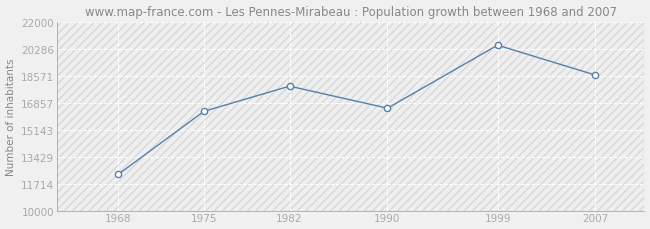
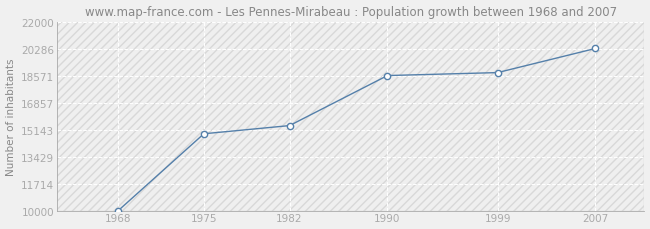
1968: 12300 -> 10000
1975: 16300 -> 14900
1982: 17900 -> 15400
1990: 16500 -> 18600
1999: 20500 -> 18800
2007: 18600 -> 20300
